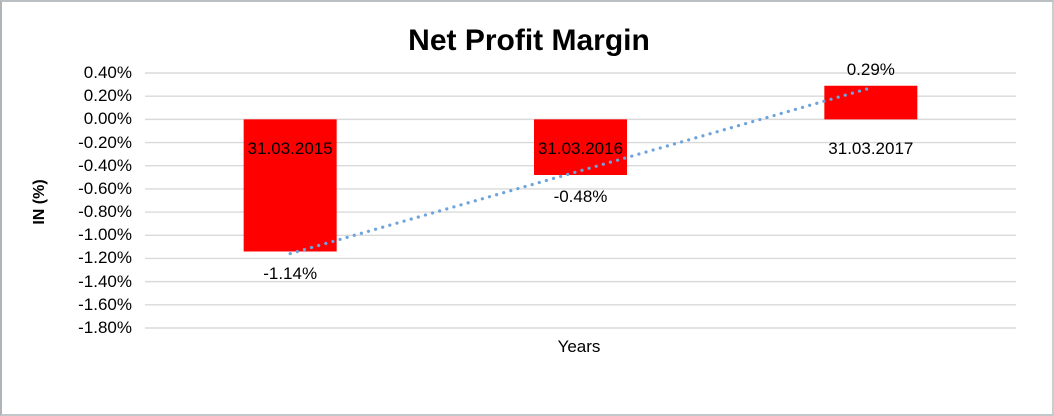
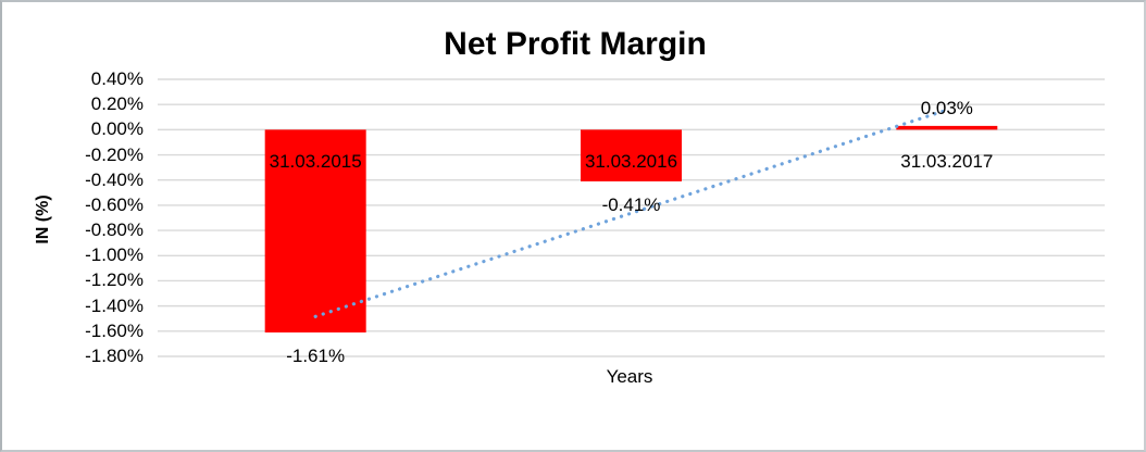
31.03.2015: -1.14% -> -1.61%
31.03.2016: -0.48% -> -0.41%
31.03.2017: 0.29% -> 0.03%
